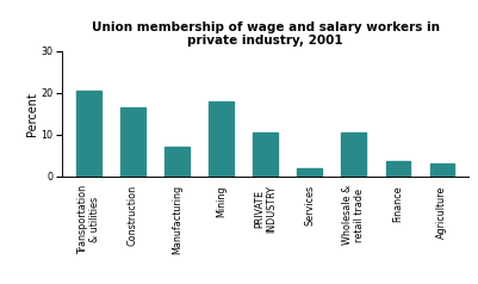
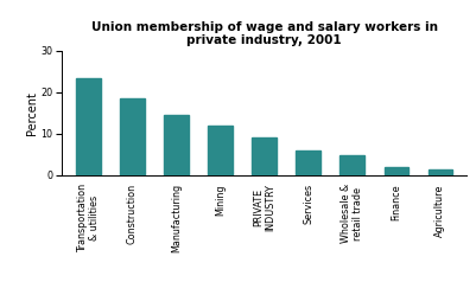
Transportation & utilities: 20.5 -> 23.3
Construction: 16.5 -> 18.5
Manufacturing: 7.0 -> 14.5
Mining: 18.0 -> 12.0
PRIVATE INDUSTRY: 10.5 -> 9.0
Services: 2.0 -> 6.0
Wholesale & retail trade: 10.5 -> 4.7
Finance: 3.5 -> 1.9
Agriculture: 3.0 -> 1.3
